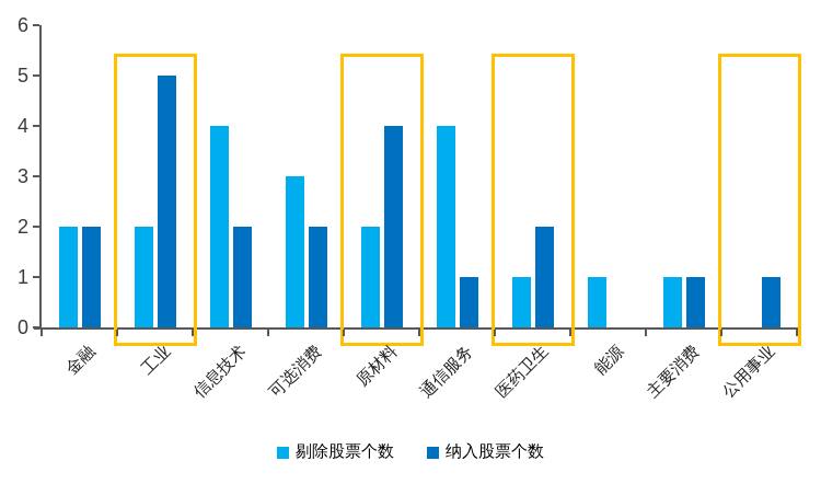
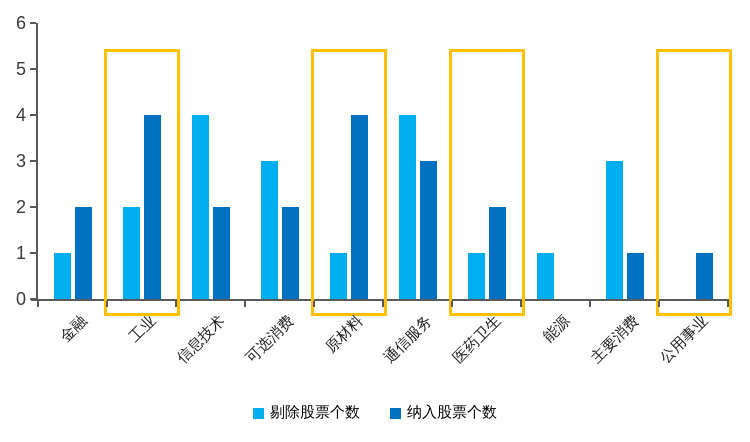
剔除股票个数/金融: 2 -> 1
纳入股票个数/工业: 5 -> 4
剔除股票个数/原材料: 2 -> 1
纳入股票个数/通信服务: 1 -> 3
剔除股票个数/主要消费: 1 -> 3
